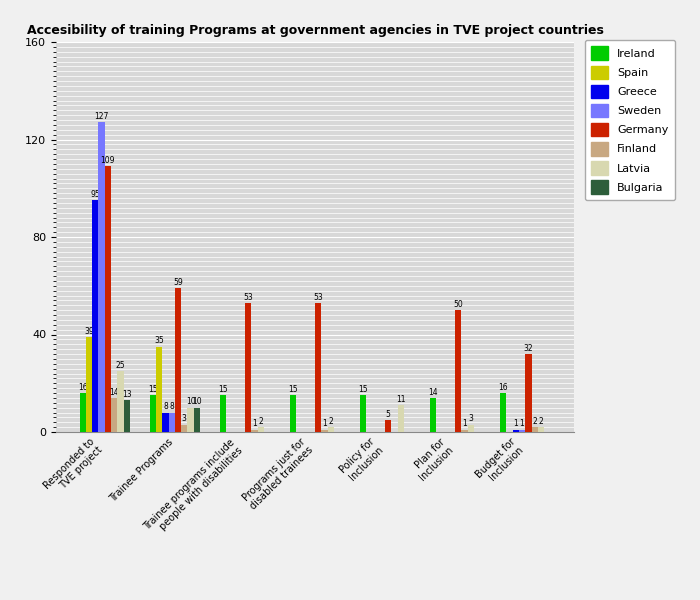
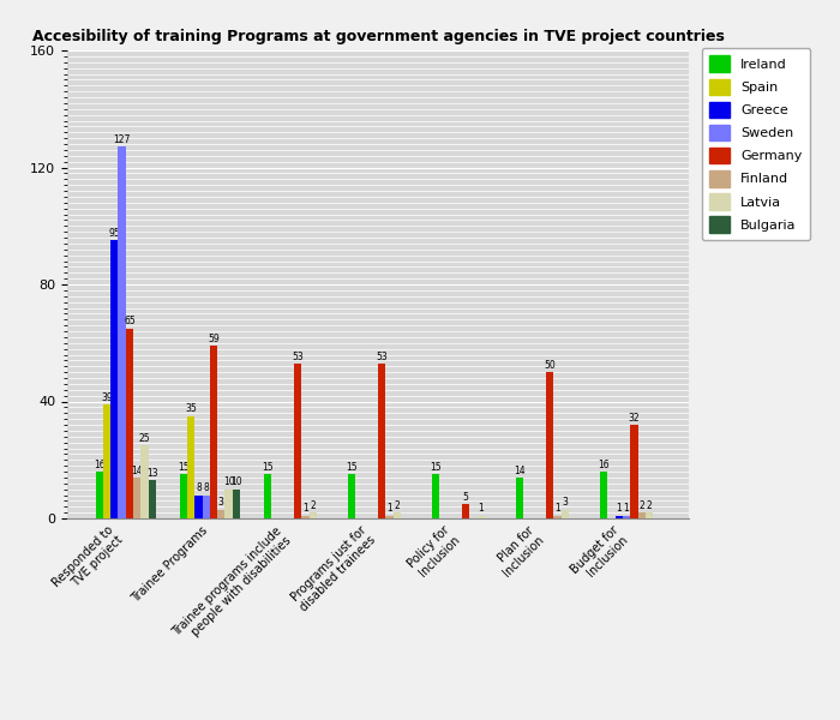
Germany/Responded to TVE project: 109 -> 65
Latvia/Policy for Inclusion: 11 -> 1
